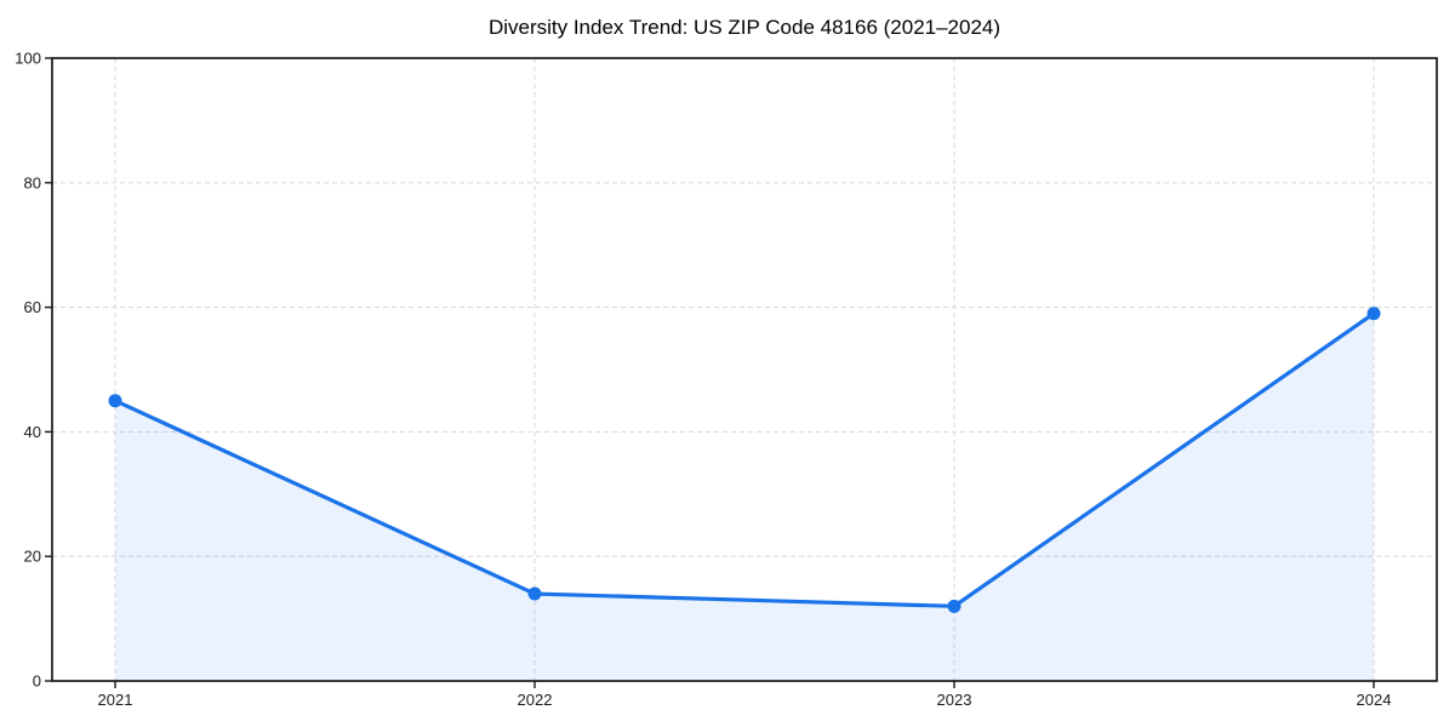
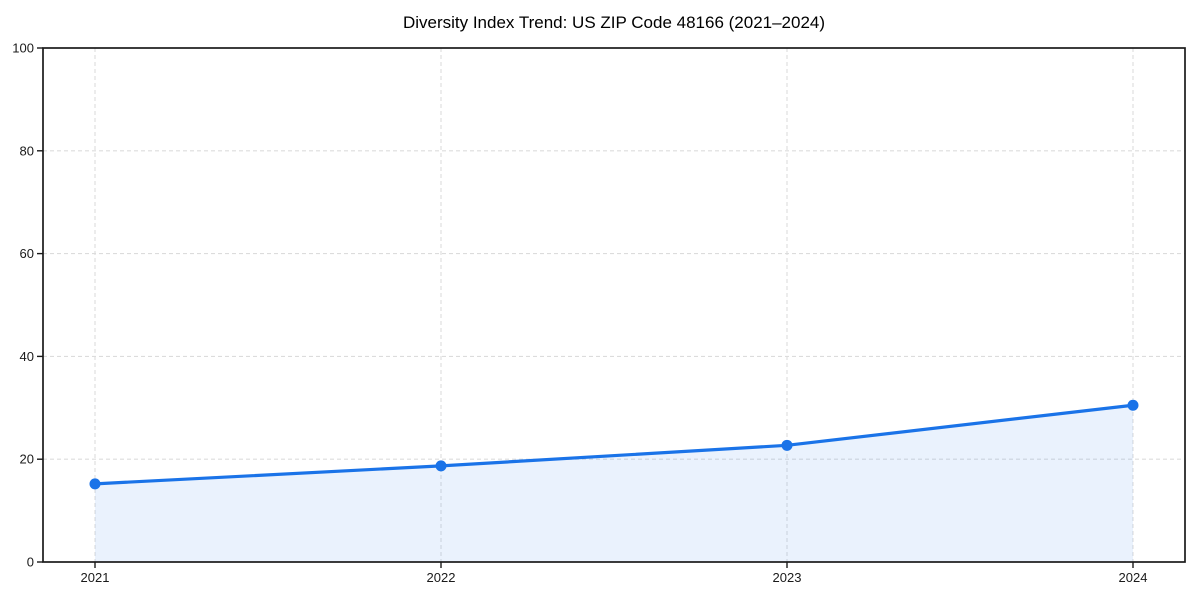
2021: 45 -> 15
2022: 14 -> 19
2023: 12 -> 23
2024: 59 -> 30
